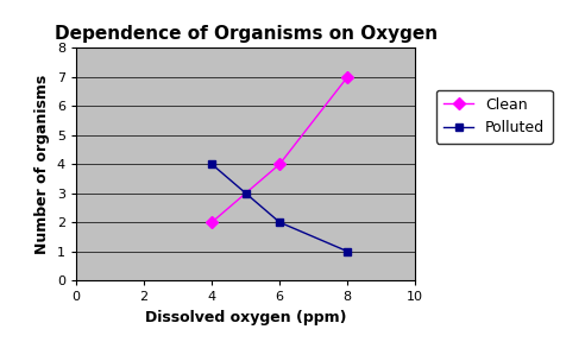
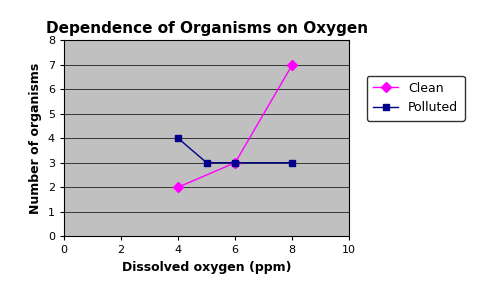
Clean/6: 4 -> 3
Polluted/6: 2 -> 3
Polluted/8: 1 -> 3
